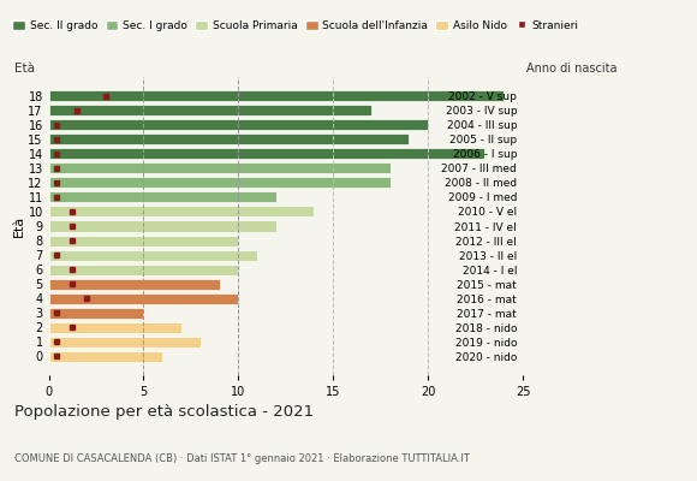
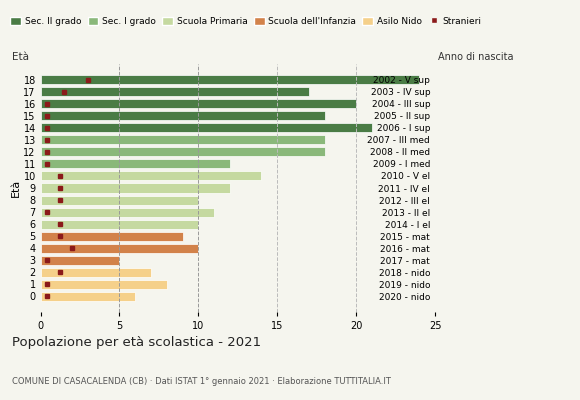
15: 19 -> 18
14: 23 -> 21
